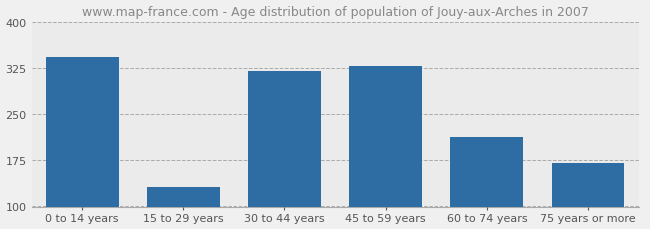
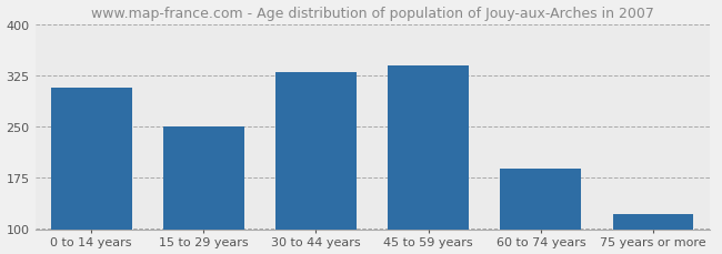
0 to 14 years: 342 -> 307
15 to 29 years: 132 -> 250
30 to 44 years: 320 -> 330
45 to 59 years: 328 -> 340
60 to 74 years: 212 -> 188
75 years or more: 170 -> 122
